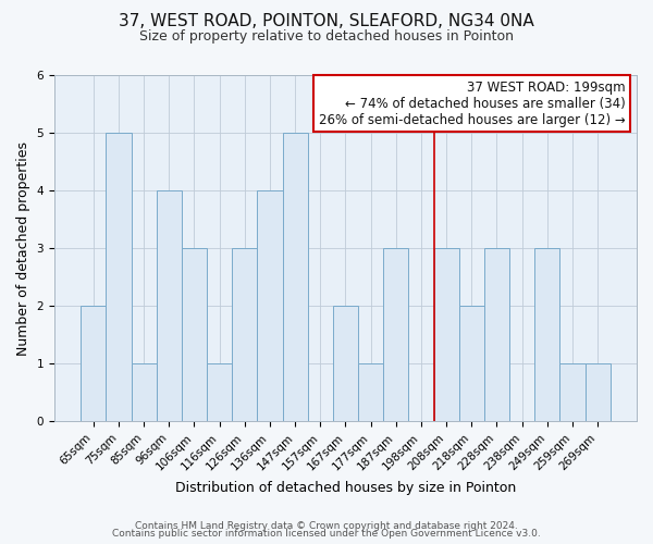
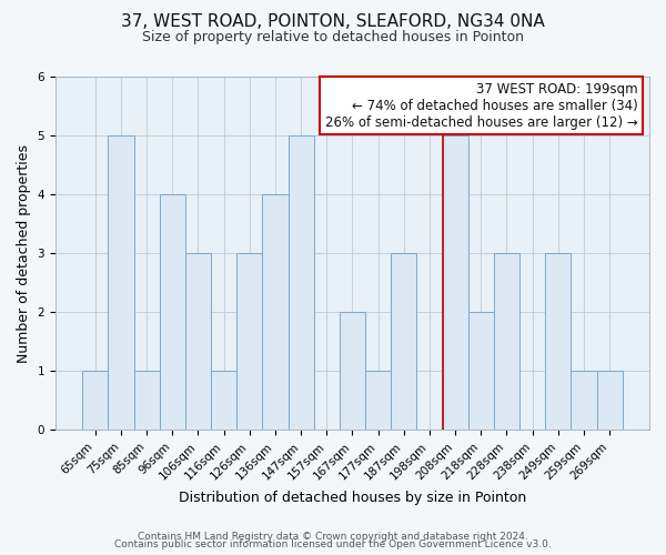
65sqm: 2 -> 1
208sqm: 3 -> 5
